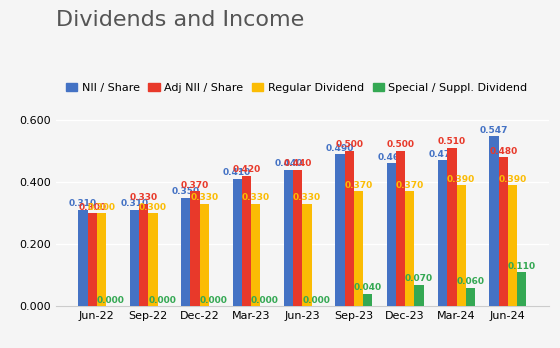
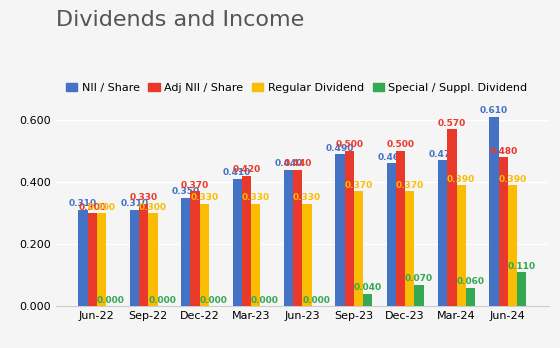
Adj NII / Share/Mar-24: 0.510 -> 0.570
NII / Share/Jun-24: 0.547 -> 0.610
